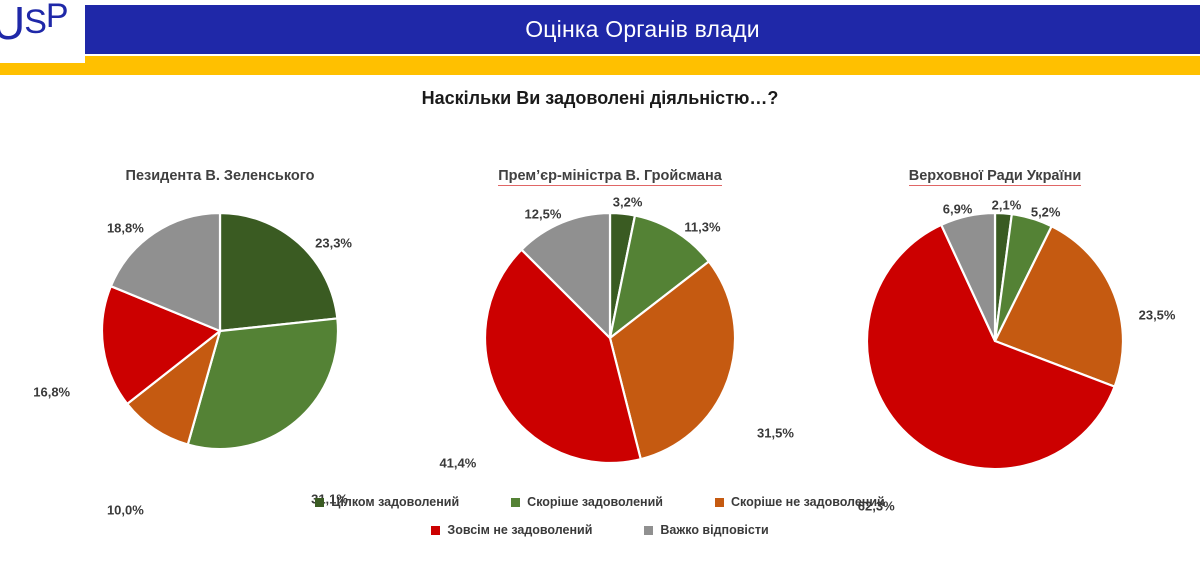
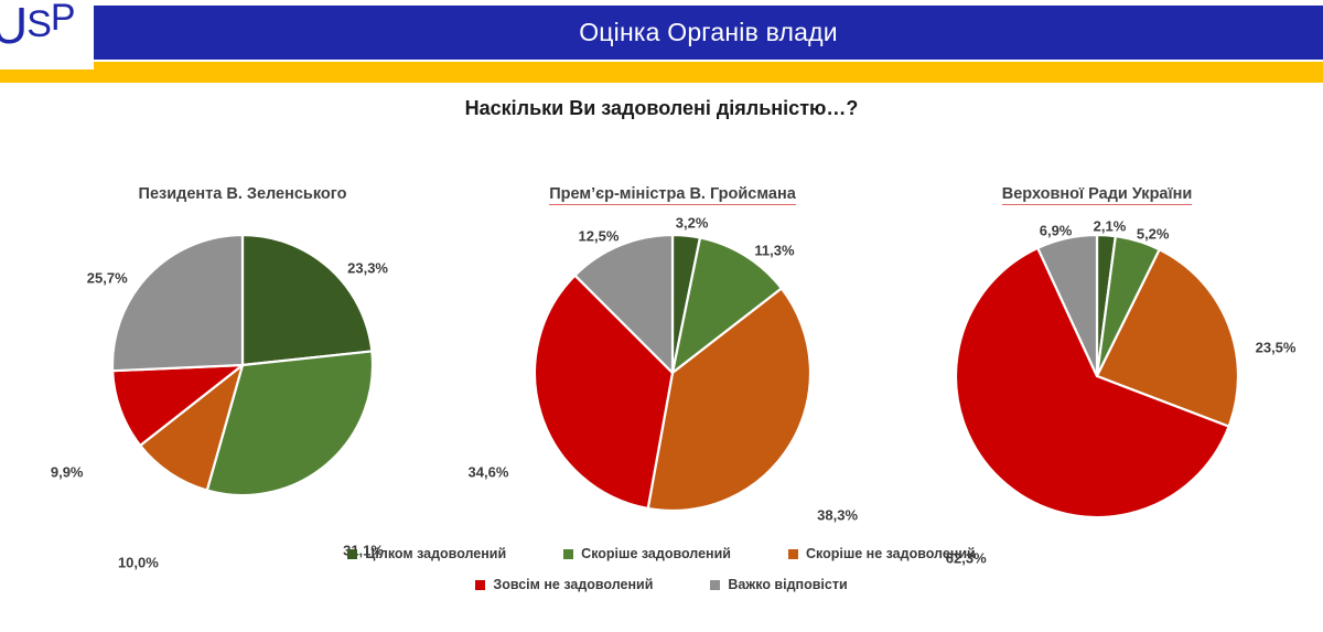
Пезидента В. Зеленського/Зовсім не задоволений: 16,8% -> 9,9%
Пезидента В. Зеленського/Важко відповісти: 18,8% -> 25,7%
Прем’єр-міністра В. Гройсмана/Скоріше не задоволений: 31,5% -> 38,3%
Прем’єр-міністра В. Гройсмана/Зовсім не задоволений: 41,4% -> 34,6%
